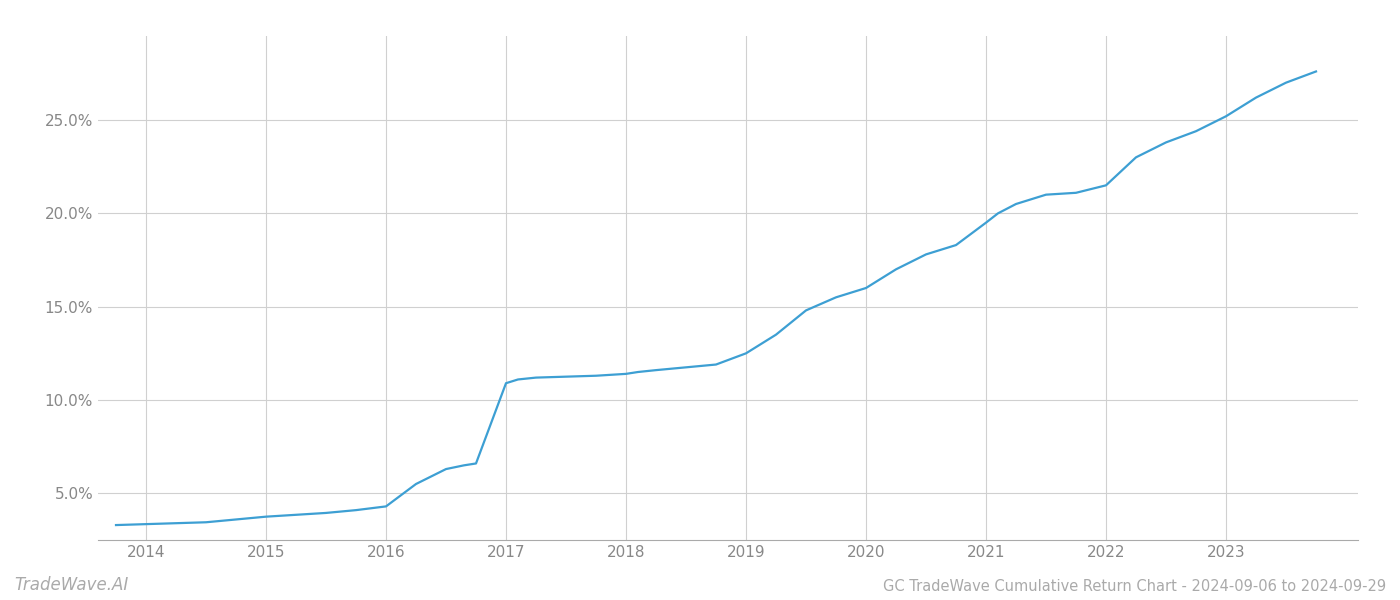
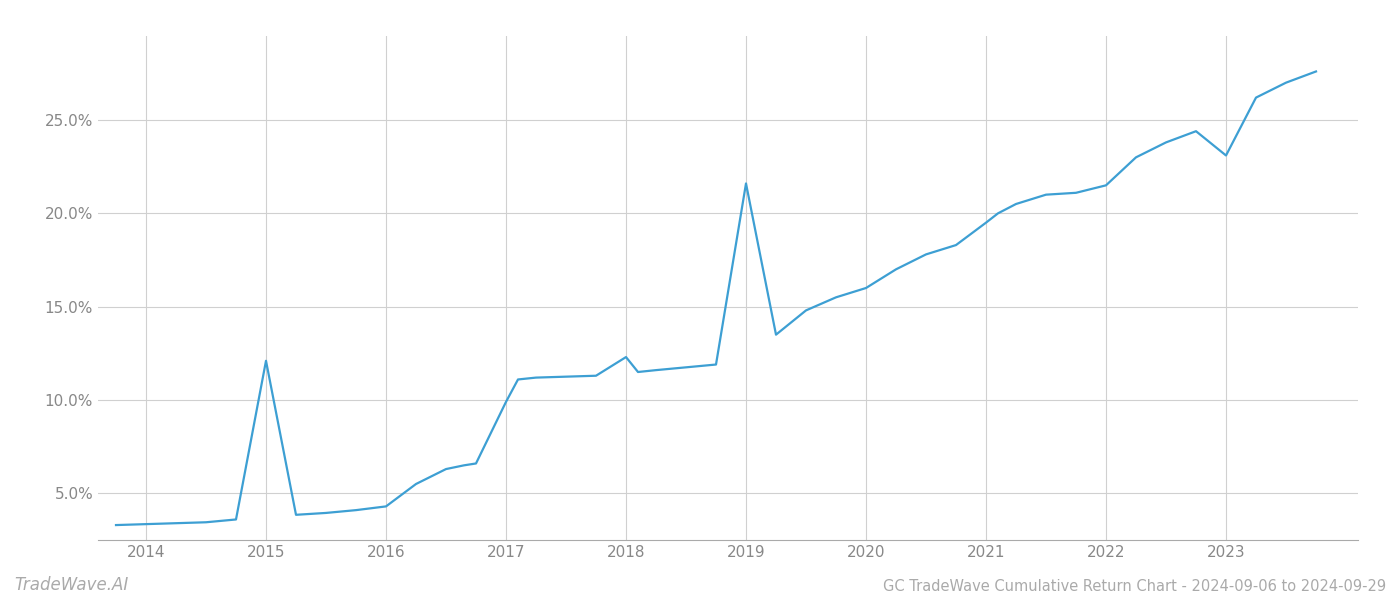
2015: 3.8% -> 12.1%
2017: 10.9% -> 9.9%
2018: 11.4% -> 12.3%
2019: 12.5% -> 21.6%
2023: 25.2% -> 23.1%
